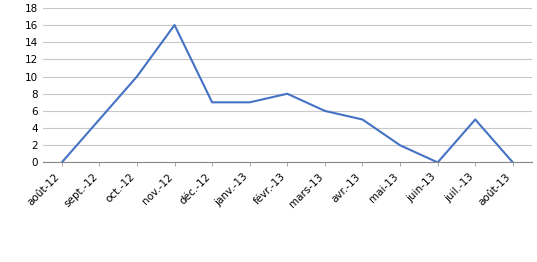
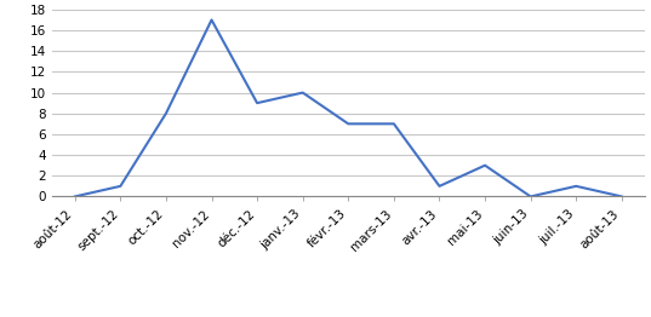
sept.-12: 5 -> 1
oct.-12: 10 -> 8
nov.-12: 16 -> 17
déc.-12: 7 -> 9
janv.-13: 7 -> 10
févr.-13: 8 -> 7
mars-13: 6 -> 7
avr.-13: 5 -> 1
mai-13: 2 -> 3
juil.-13: 5 -> 1
